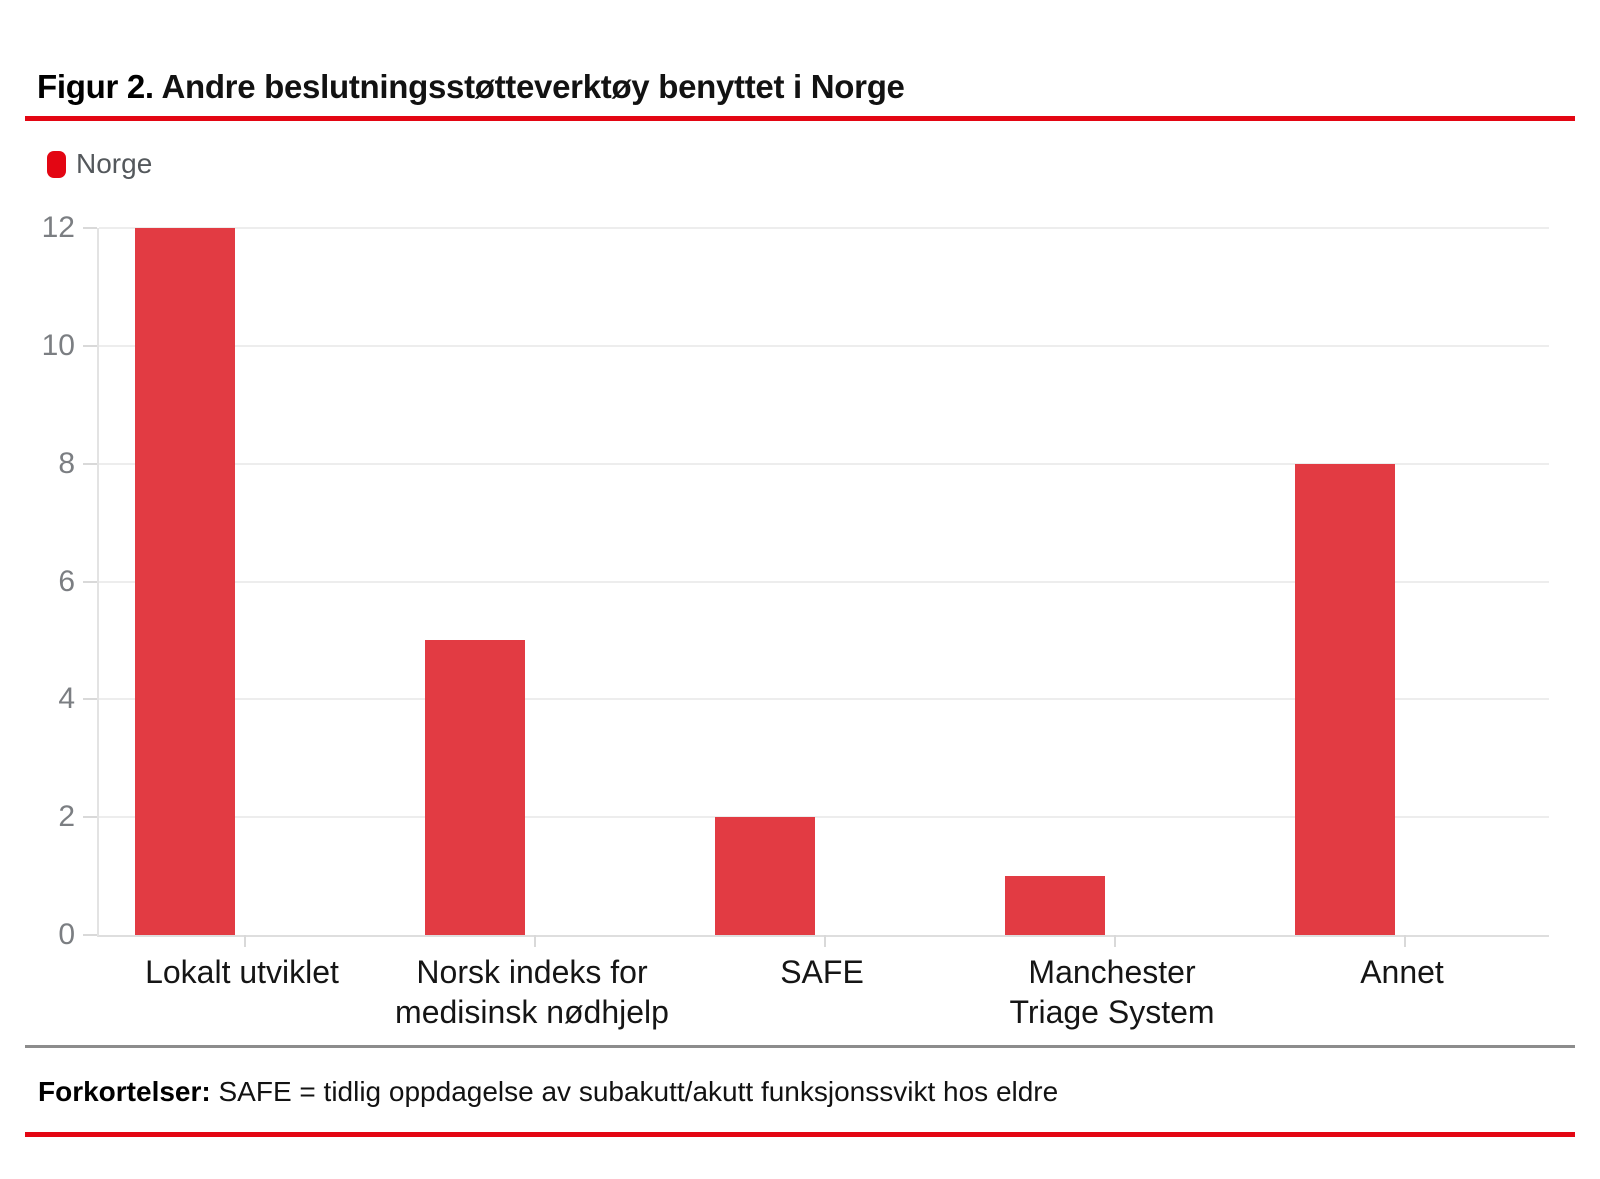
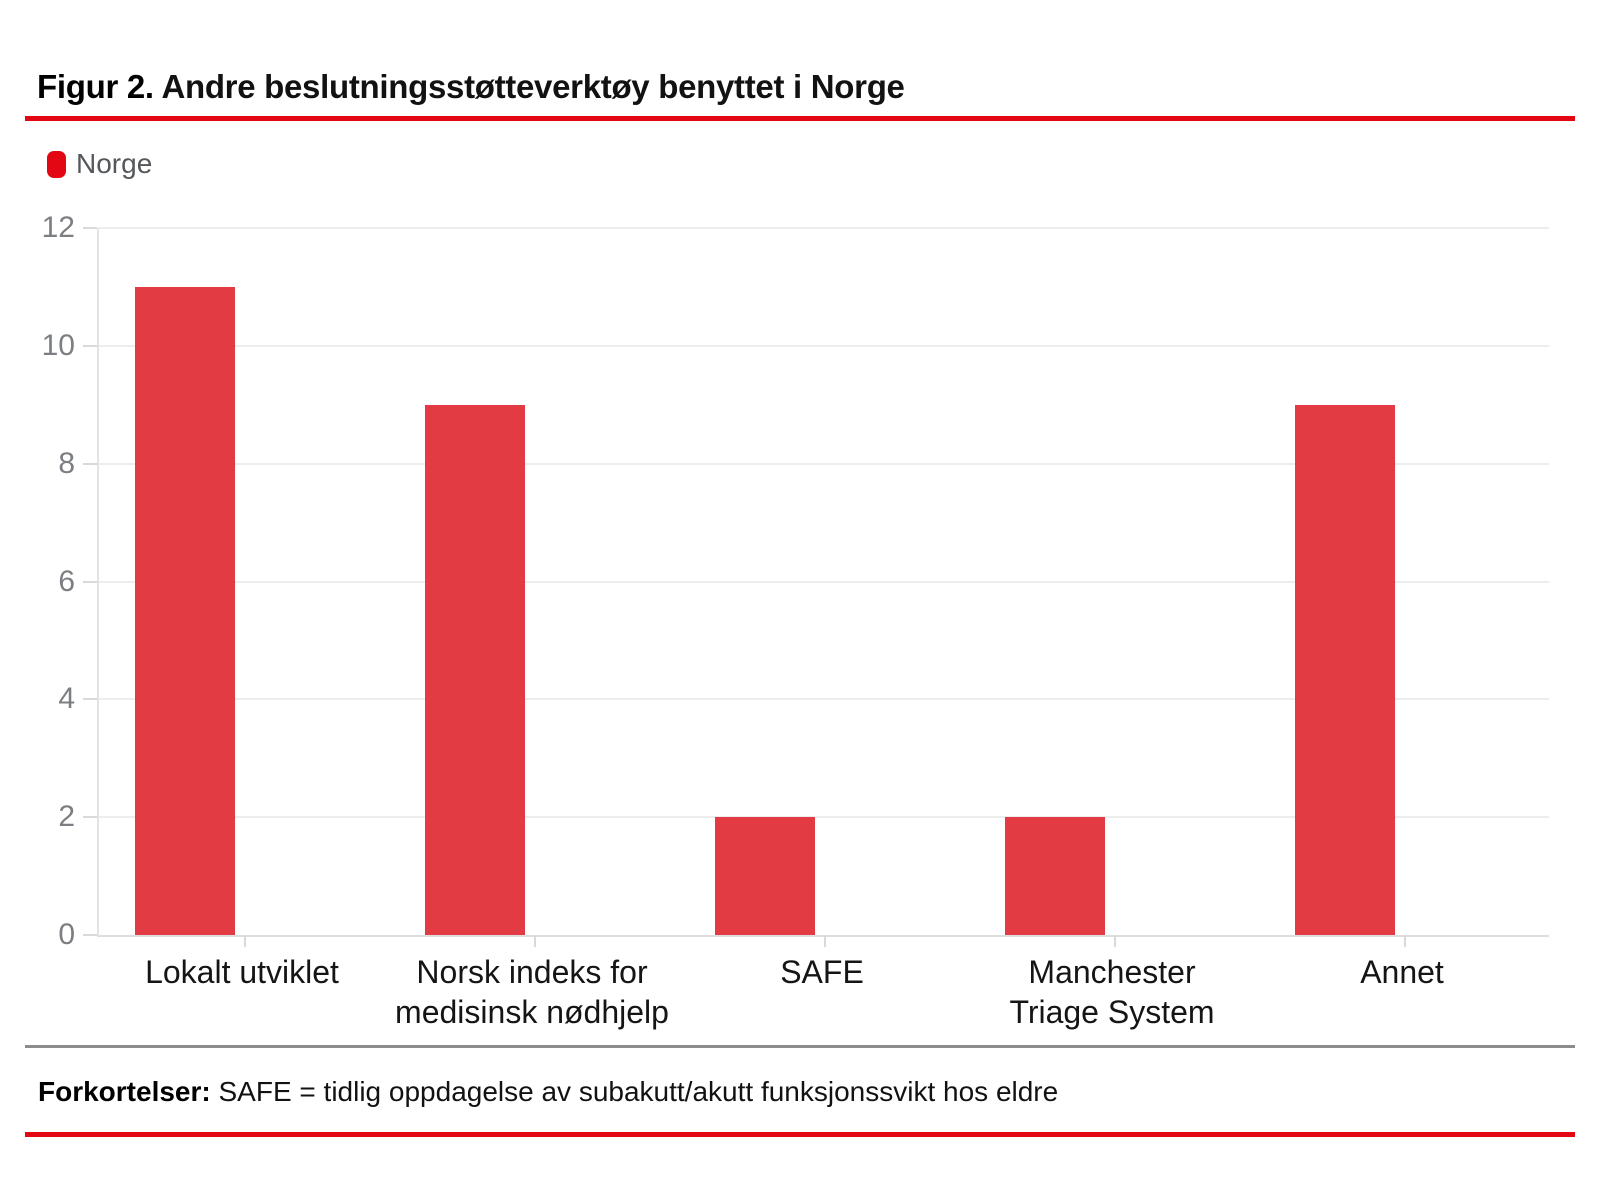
Lokalt utviklet: 12 -> 11
Norsk indeks for medisinsk nødhjelp: 5 -> 9
Manchester Triage System: 1 -> 2
Annet: 8 -> 9
